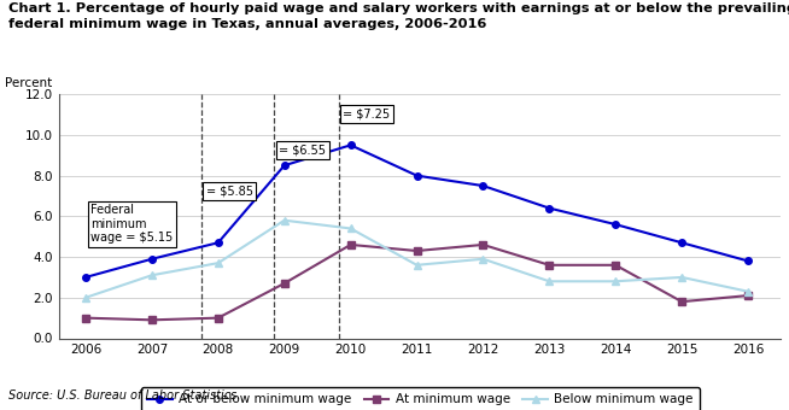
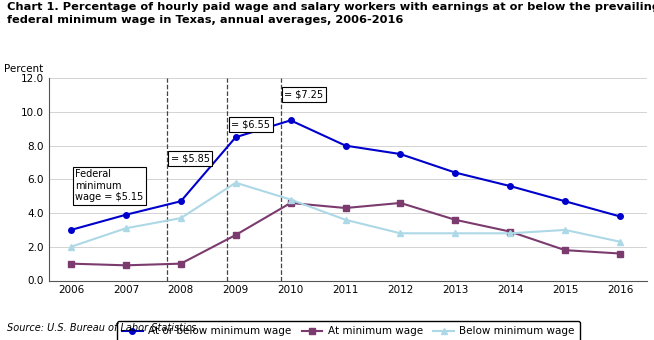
Below minimum wage/2010: 5.4 -> 4.8
Below minimum wage/2012: 3.9 -> 2.8
At minimum wage/2014: 3.6 -> 2.9
At minimum wage/2016: 2.1 -> 1.6
